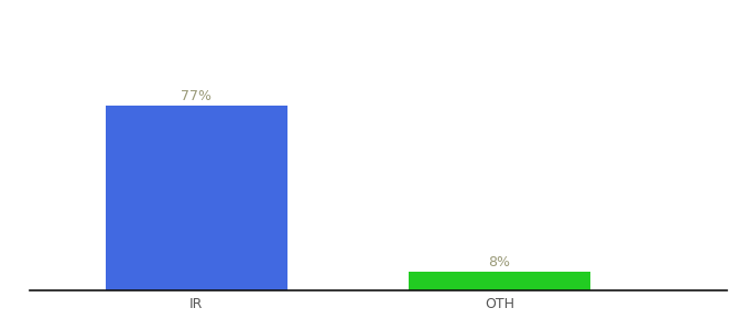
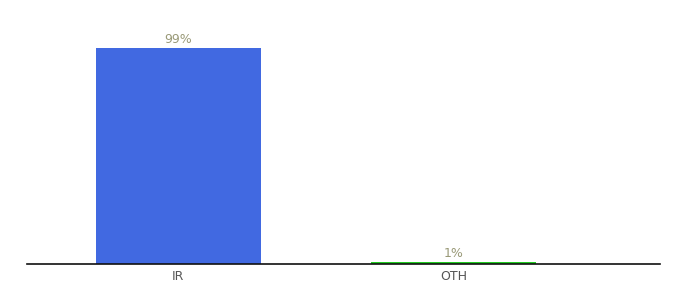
IR: 77% -> 99%
OTH: 8% -> 1%
